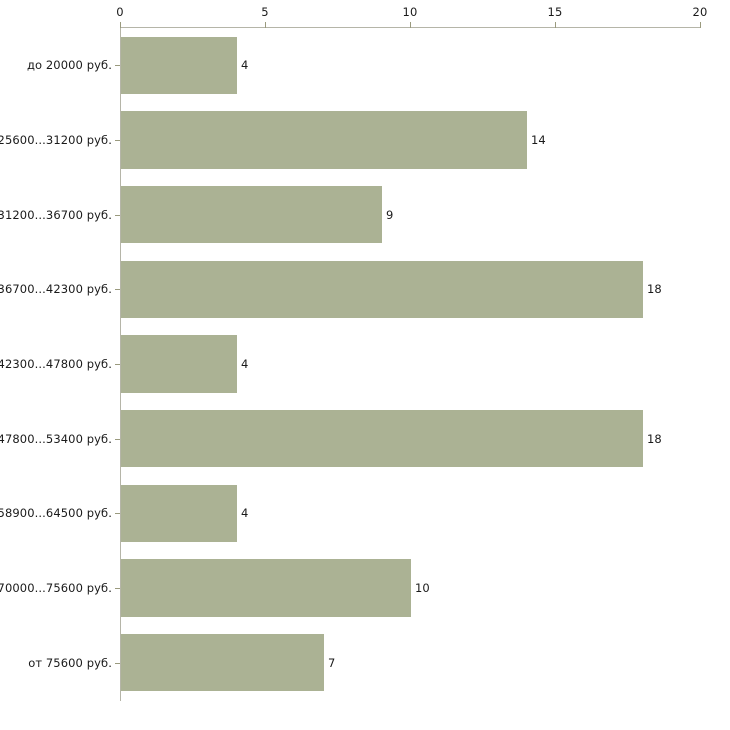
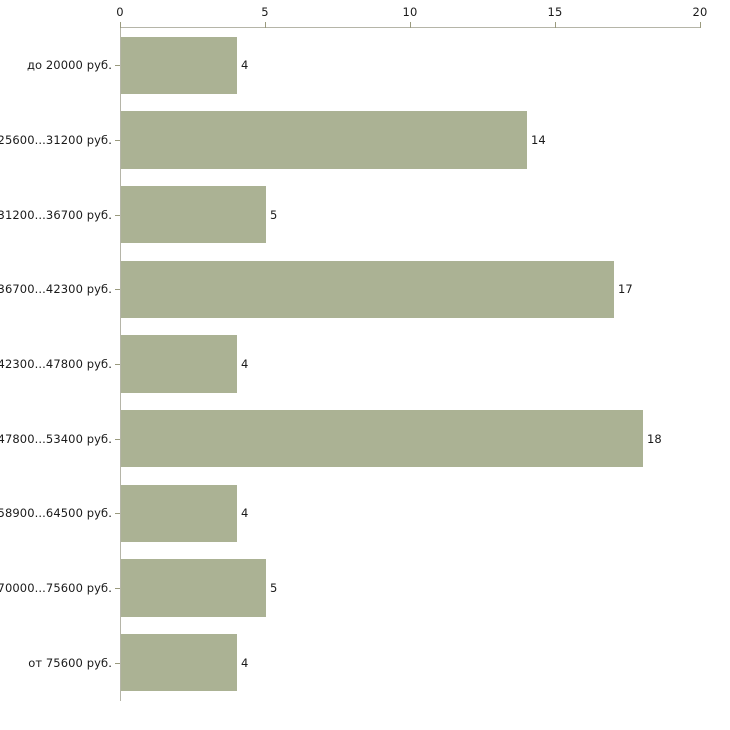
31200...36700 руб.: 9 -> 5
36700...42300 руб.: 18 -> 17
70000...75600 руб.: 10 -> 5
от 75600 руб.: 7 -> 4
